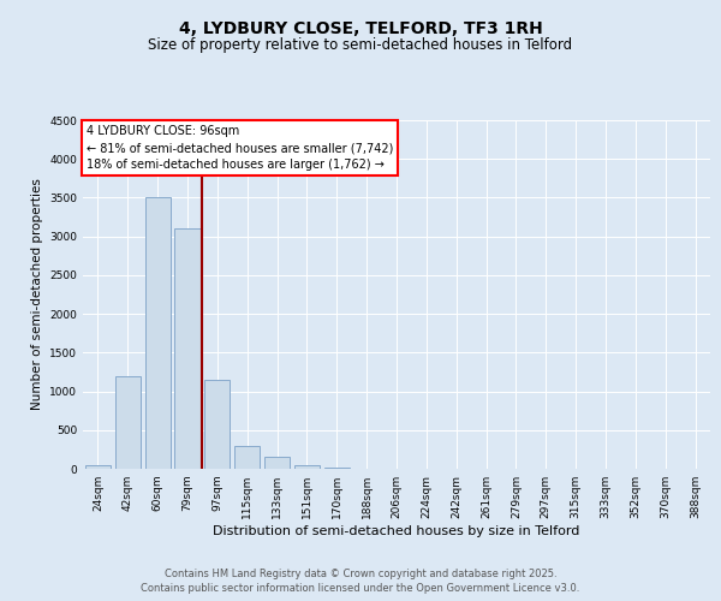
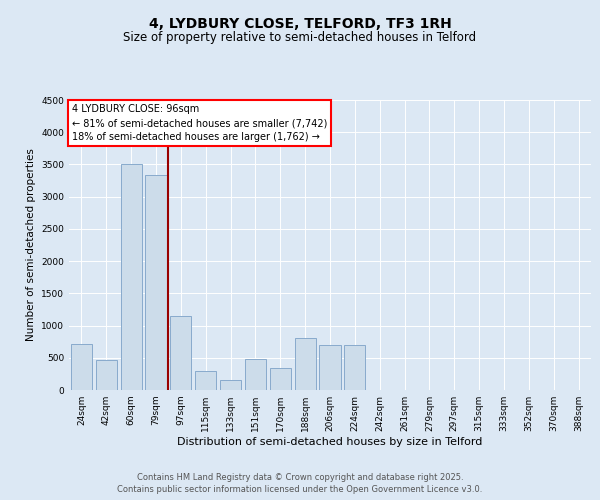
24sqm: 50 -> 720
42sqm: 1200 -> 460
79sqm: 3100 -> 3340
151sqm: 50 -> 480
170sqm: 20 -> 340
188sqm: 0 -> 800
206sqm: 0 -> 700
224sqm: 0 -> 700
